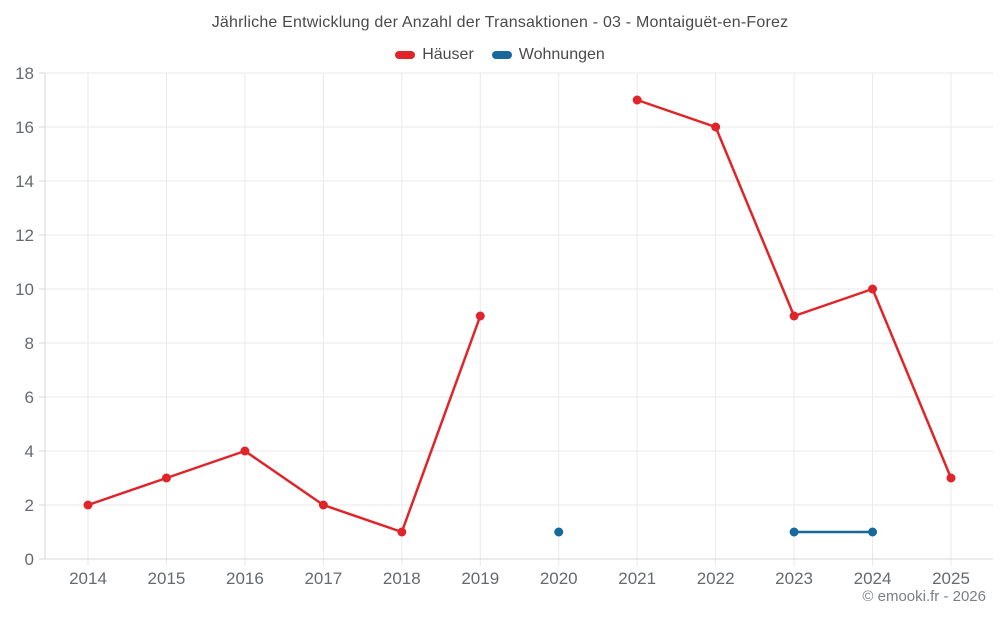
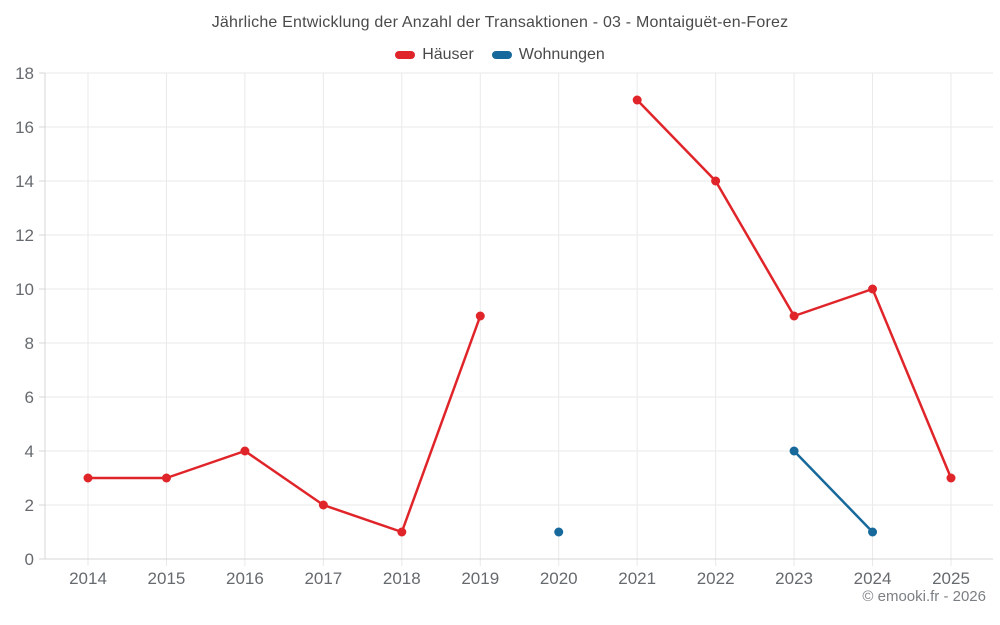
Häuser/2014: 2 -> 3
Häuser/2022: 16 -> 14
Wohnungen/2023: 1 -> 4
